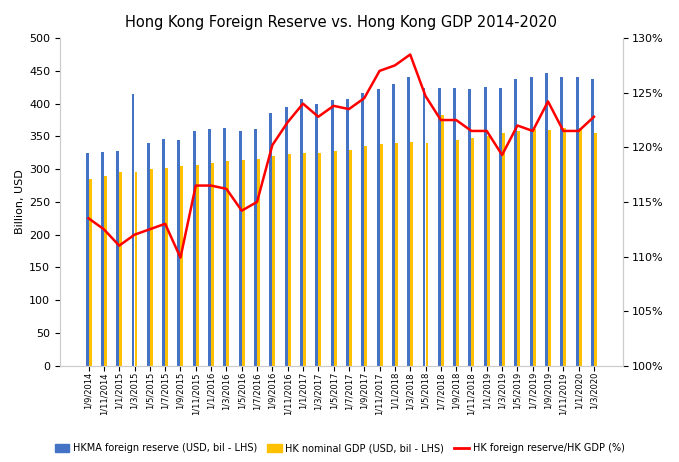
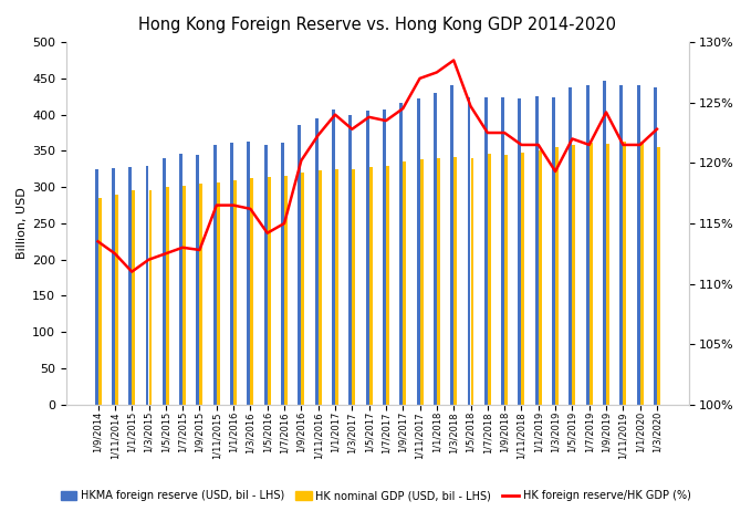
HKMA foreign reserve (USD, bil - LHS)/1/3/2015: 414 -> 330
HK foreign reserve/HK GDP (%)/1/9/2015: 109.9% -> 112.8%
HK nominal GDP (USD, bil - LHS)/1/7/2018: 382 -> 346
